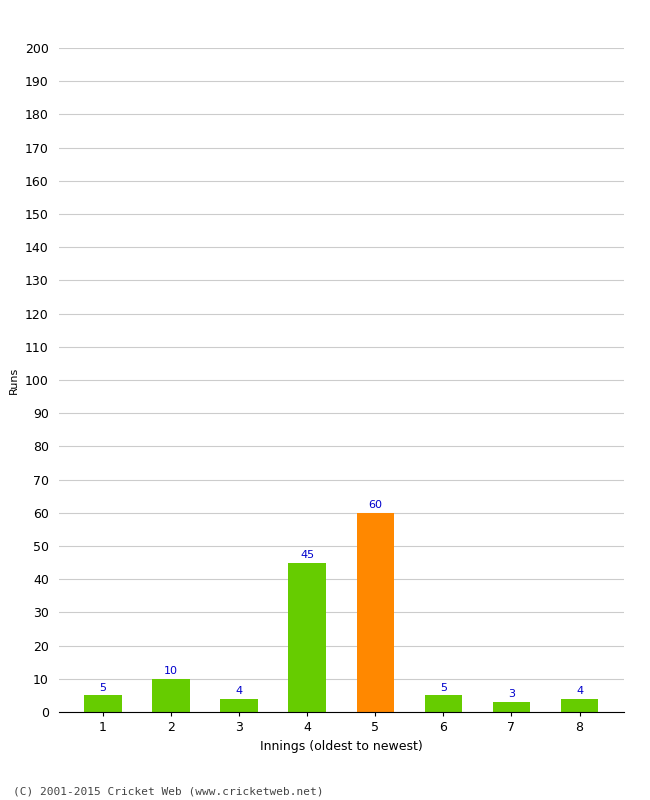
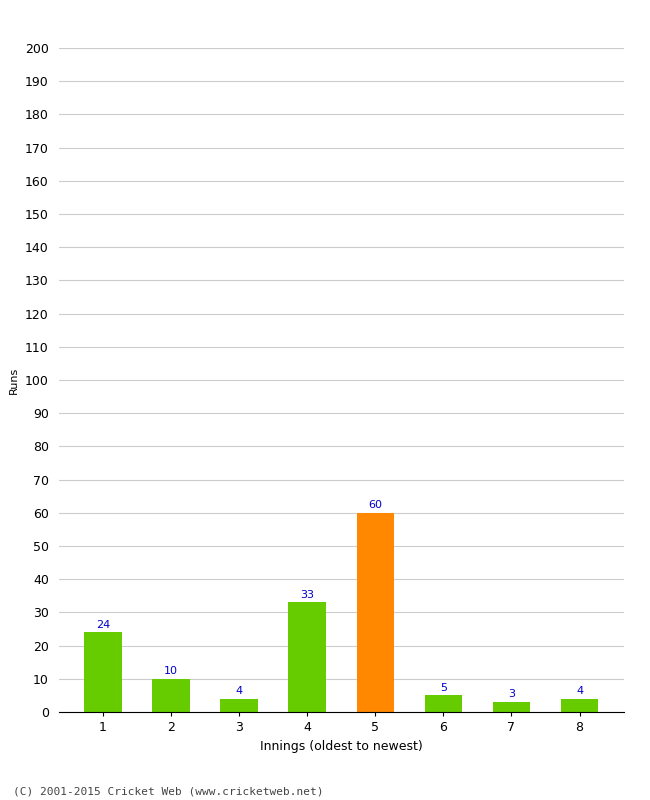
1: 5 -> 24
4: 45 -> 33
